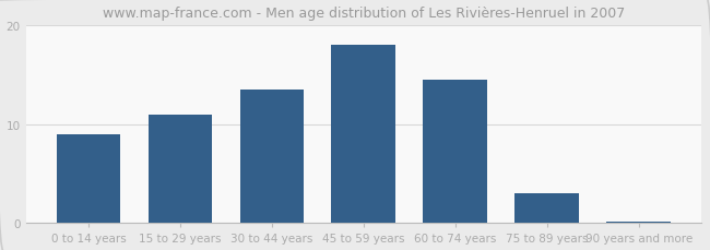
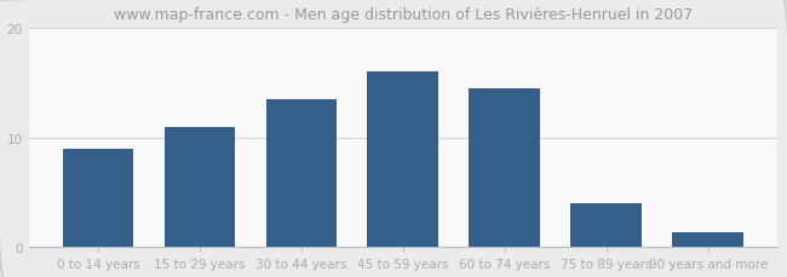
45 to 59 years: 18.0 -> 16.0
75 to 89 years: 3.0 -> 4.0
90 years and more: 0.2 -> 1.4
